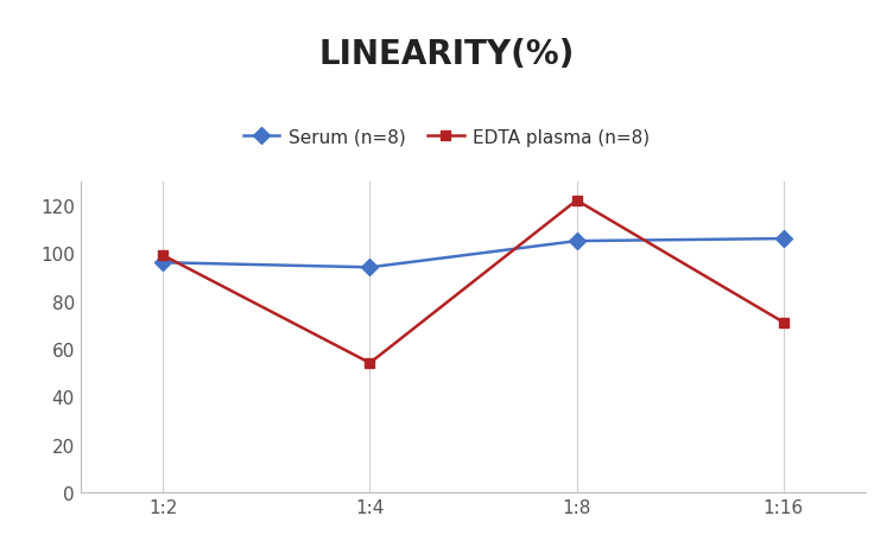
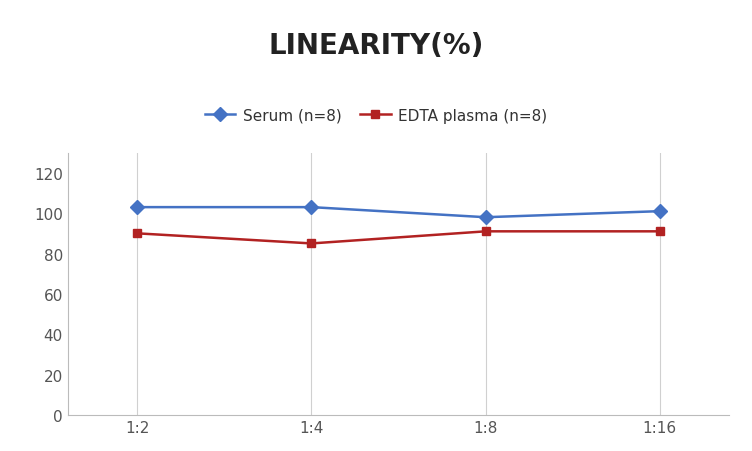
Serum (n=8)/1:2: 96 -> 103
EDTA plasma (n=8)/1:2: 99 -> 90
Serum (n=8)/1:4: 94 -> 103
EDTA plasma (n=8)/1:4: 54 -> 85
Serum (n=8)/1:8: 105 -> 98
EDTA plasma (n=8)/1:8: 122 -> 91
Serum (n=8)/1:16: 106 -> 101
EDTA plasma (n=8)/1:16: 71 -> 91
